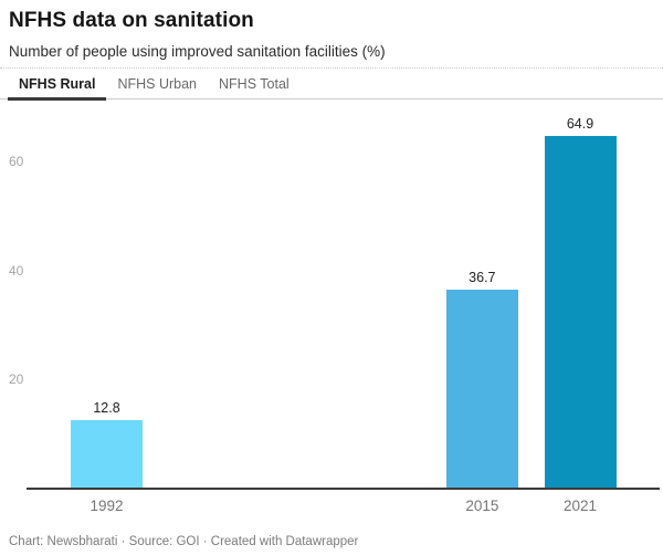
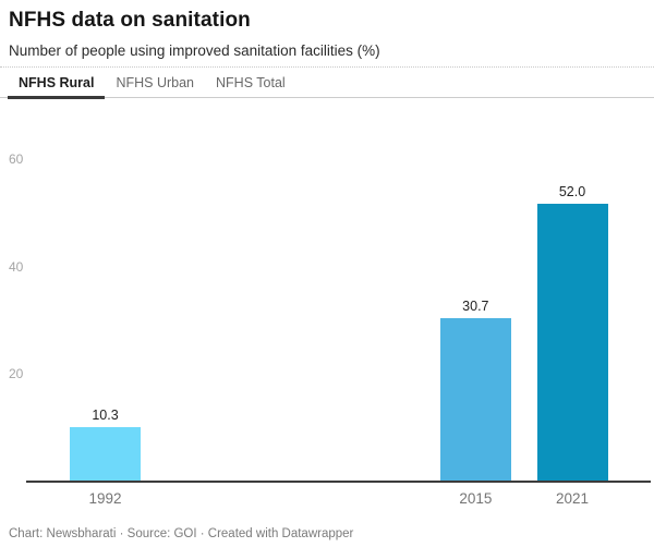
1992: 12.8 -> 10.3
2015: 36.7 -> 30.7
2021: 64.9 -> 52.0
